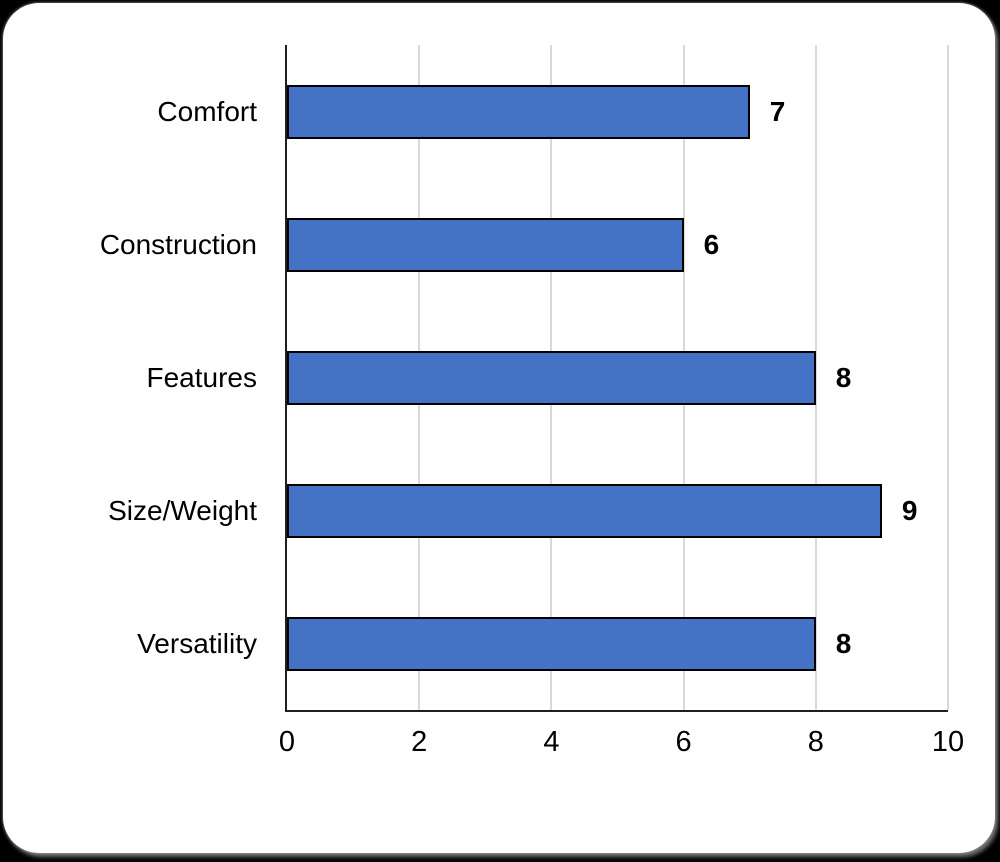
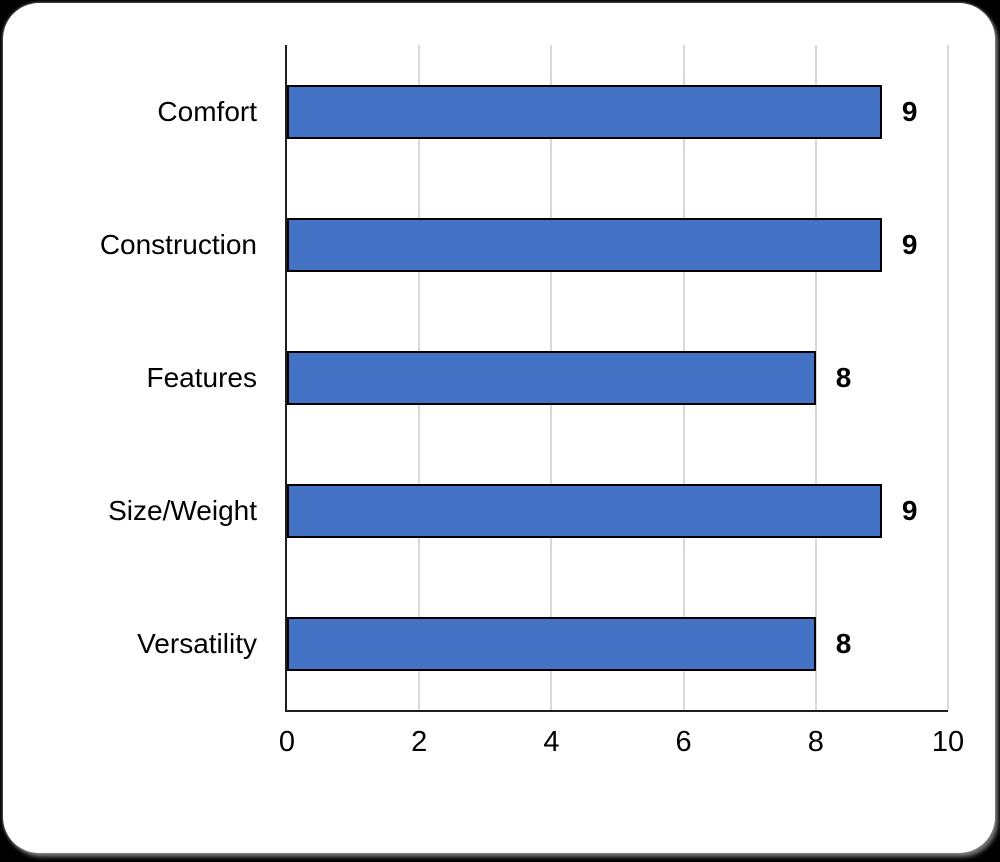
Comfort: 7 -> 9
Construction: 6 -> 9
